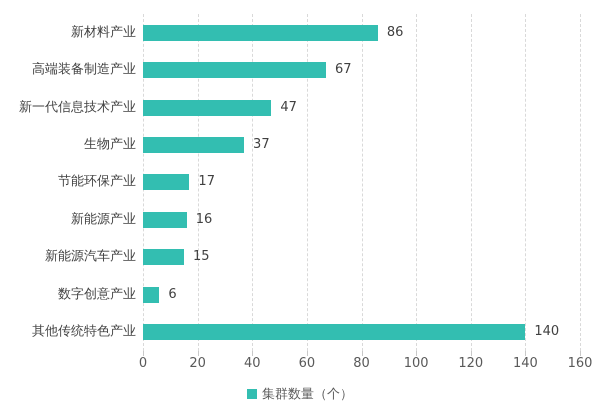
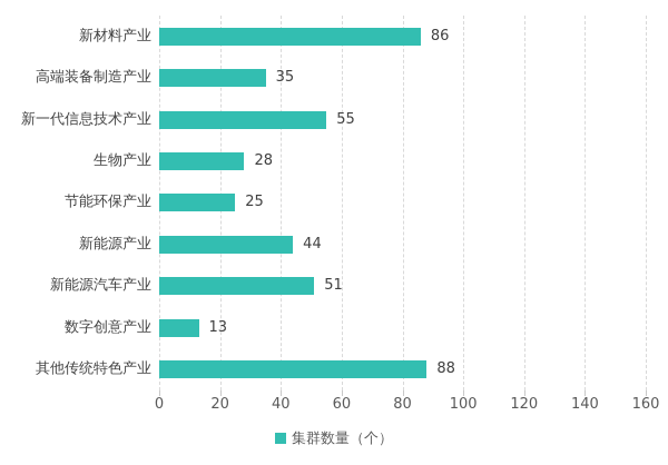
高端装备制造产业: 67 -> 35
新一代信息技术产业: 47 -> 55
生物产业: 37 -> 28
节能环保产业: 17 -> 25
新能源产业: 16 -> 44
新能源汽车产业: 15 -> 51
数字创意产业: 6 -> 13
其他传统特色产业: 140 -> 88
